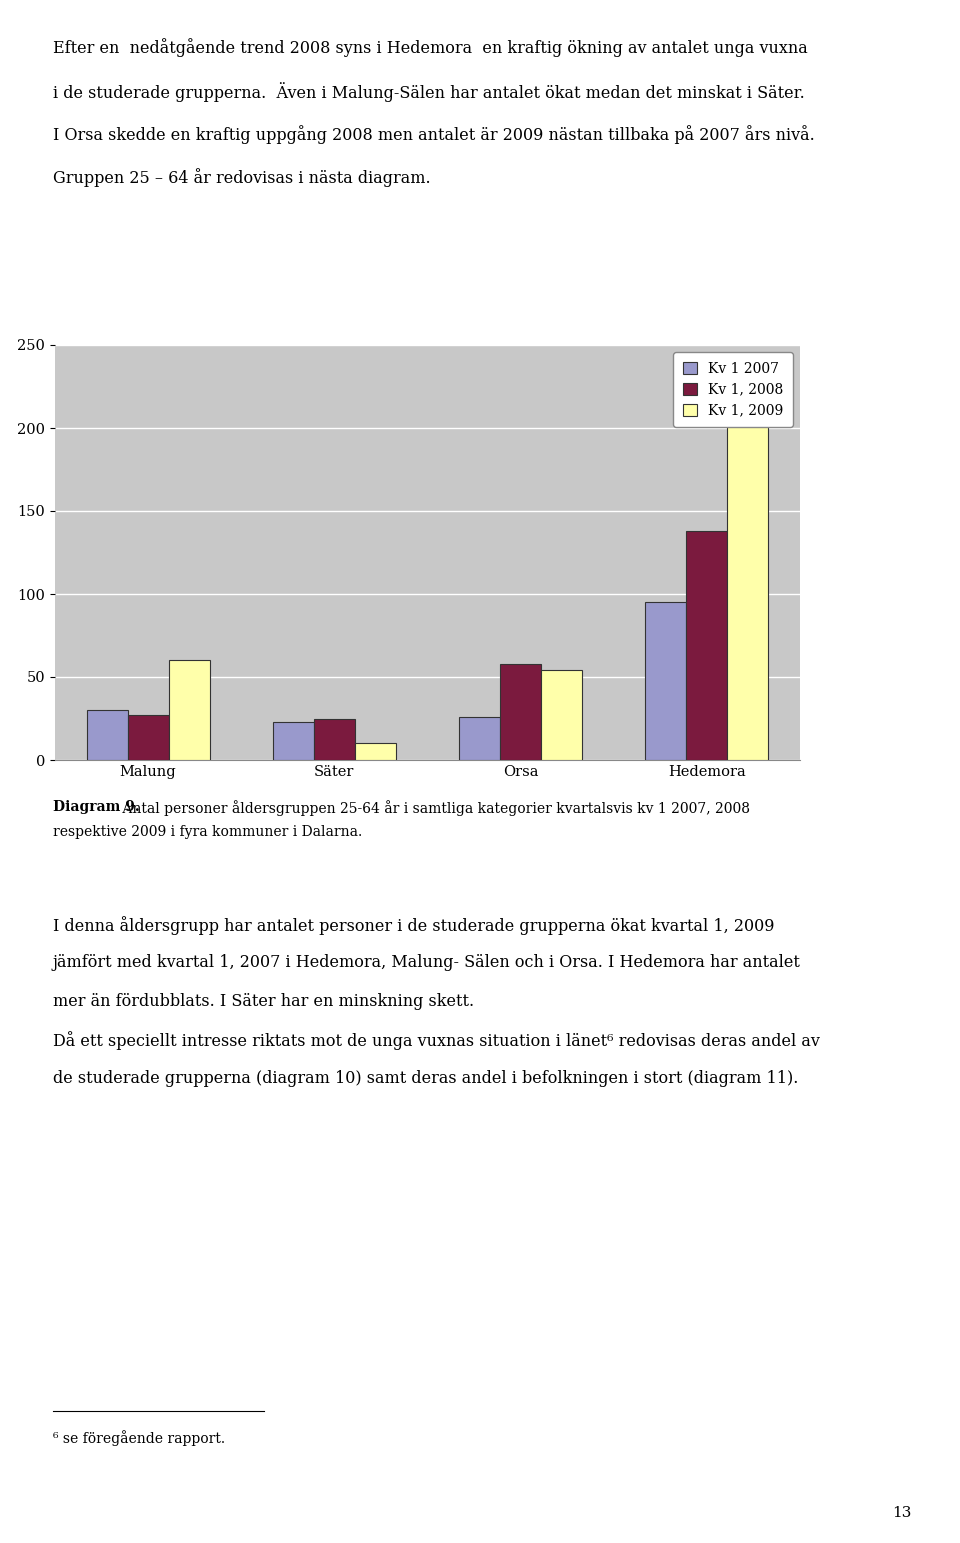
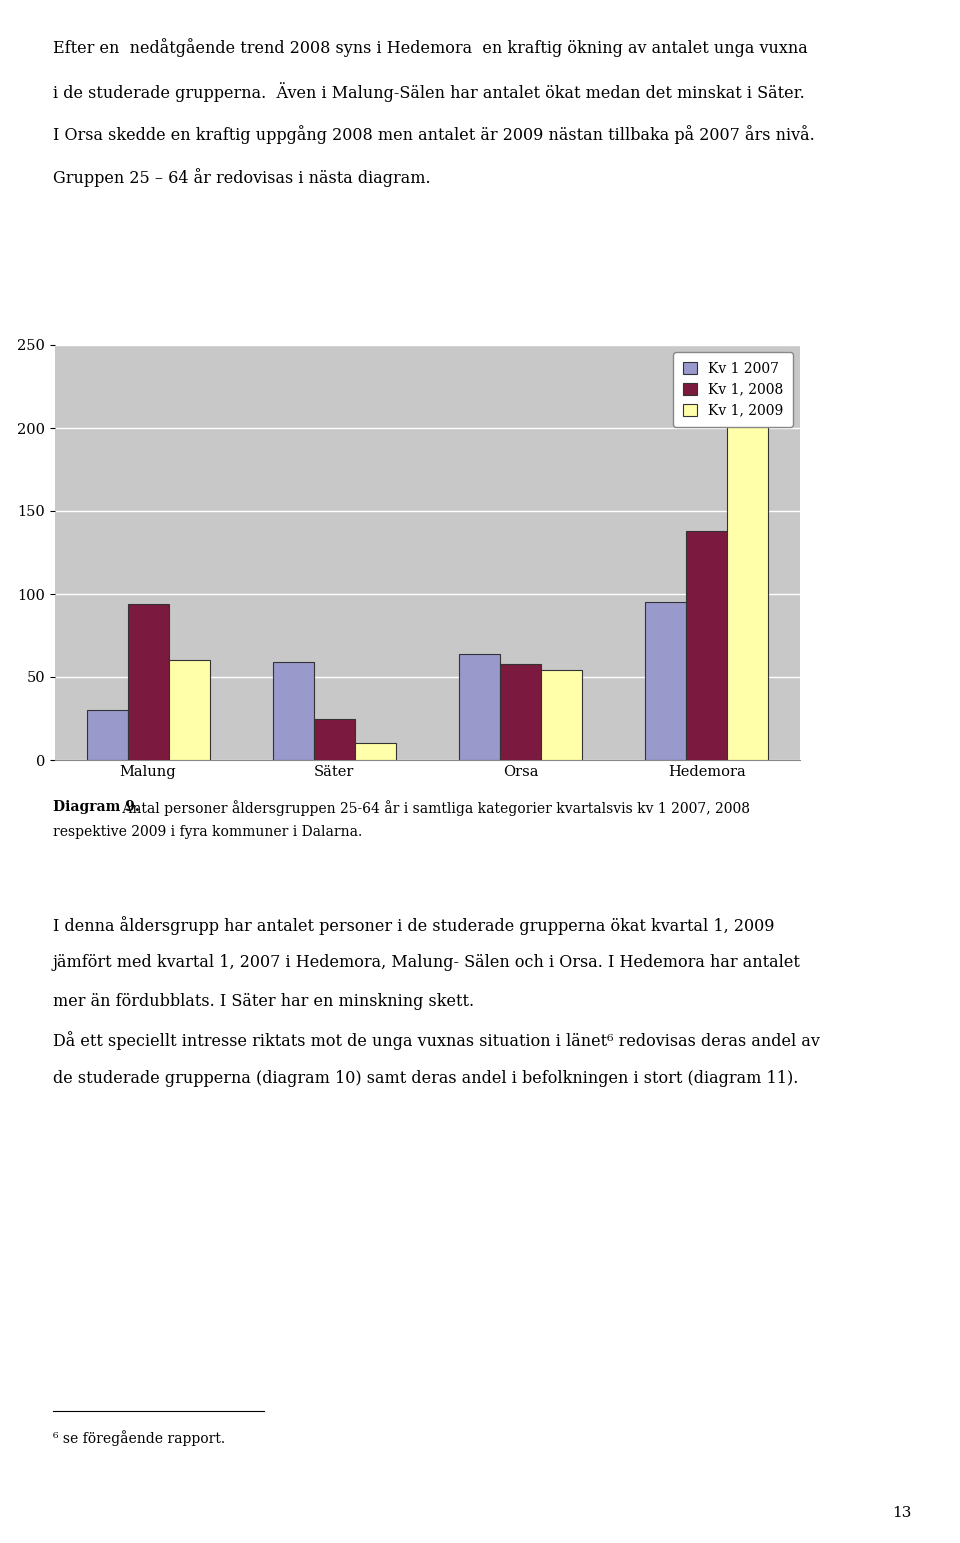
Kv 1, 2008/Malung: 27 -> 94
Kv 1 2007/Säter: 23 -> 59
Kv 1 2007/Orsa: 26 -> 64
